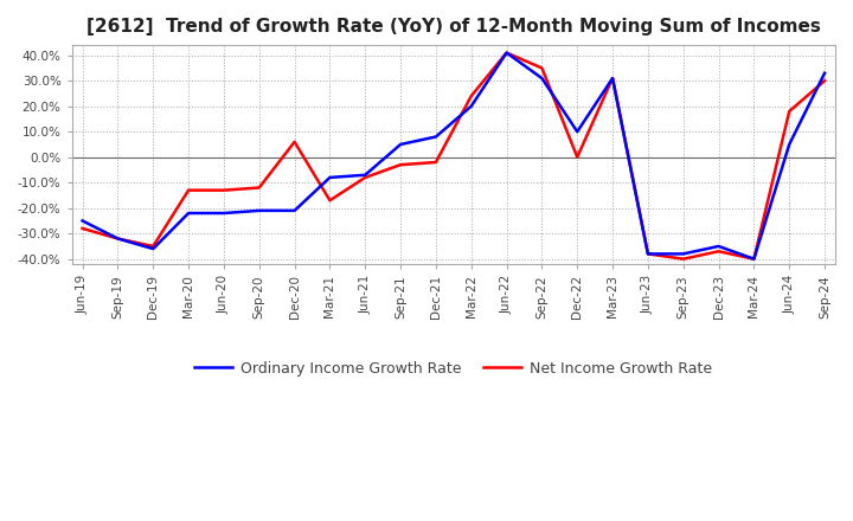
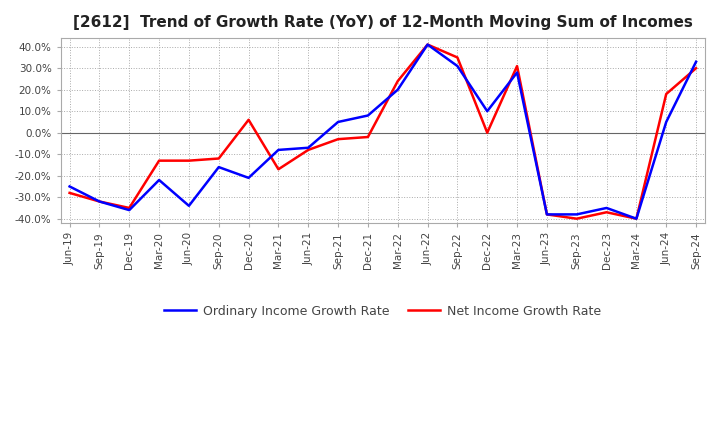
Ordinary Income Growth Rate/Jun-20: -22% -> -34%
Ordinary Income Growth Rate/Sep-20: -21% -> -16%
Ordinary Income Growth Rate/Mar-23: 31% -> 28%
